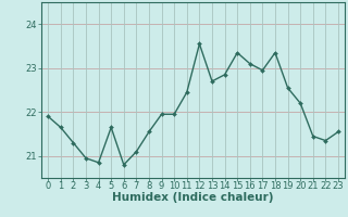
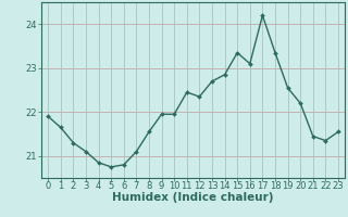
3: 20.95 -> 21.10
5: 21.65 -> 20.75
12: 23.55 -> 22.35
17: 22.95 -> 24.20
